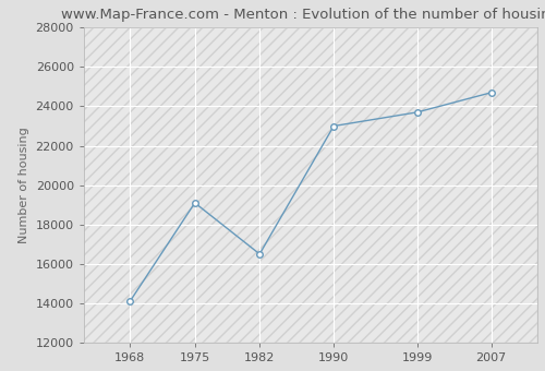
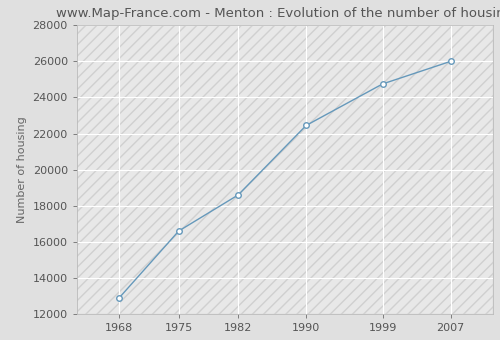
1968: 14100 -> 12900
1975: 19100 -> 16600
1982: 16500 -> 18600
1990: 23000 -> 22400
1999: 23700 -> 24800
2007: 24700 -> 26000
